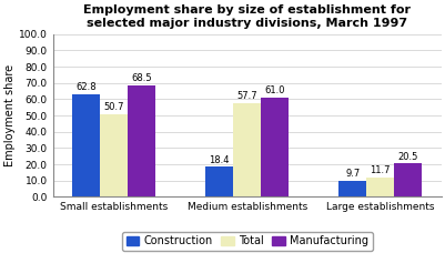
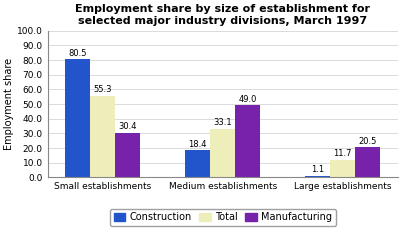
Construction/Small establishments: 62.8 -> 80.5
Total/Small establishments: 50.7 -> 55.3
Manufacturing/Small establishments: 68.5 -> 30.4
Total/Medium establishments: 57.7 -> 33.1
Manufacturing/Medium establishments: 61.0 -> 49.0
Construction/Large establishments: 9.7 -> 1.1
